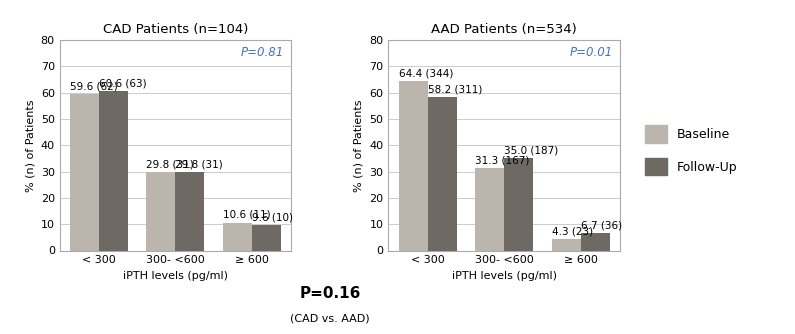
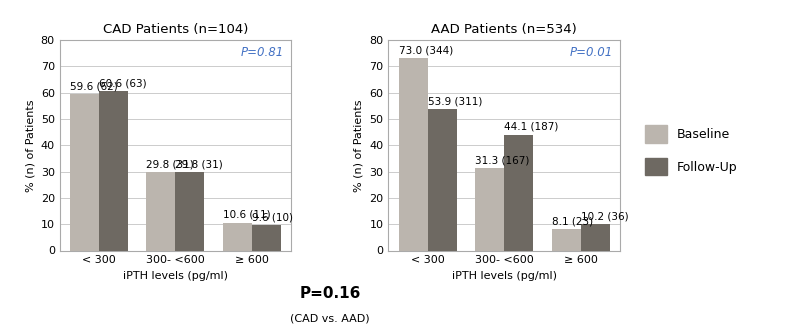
AAD Patients (n=534)/Baseline/< 300: 64.4 -> 73.0
AAD Patients (n=534)/Follow-Up/< 300: 58.2 -> 53.9
AAD Patients (n=534)/Follow-Up/300- <600: 35.0 -> 44.1
AAD Patients (n=534)/Baseline/≥ 600: 4.3 -> 8.1
AAD Patients (n=534)/Follow-Up/≥ 600: 6.7 -> 10.2
